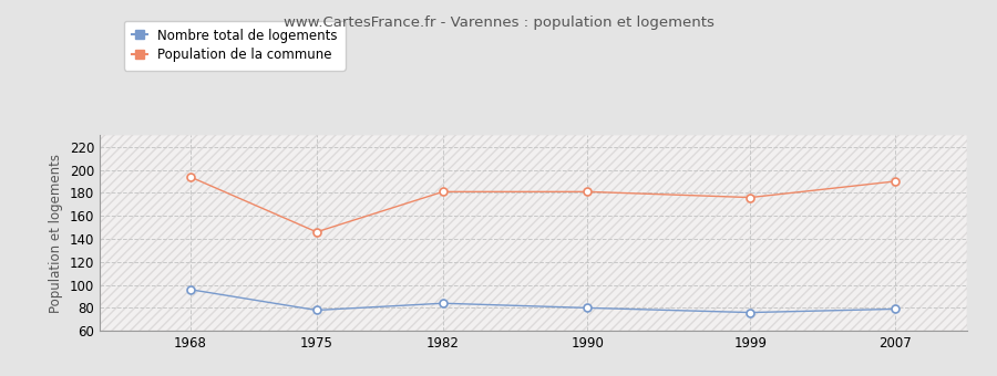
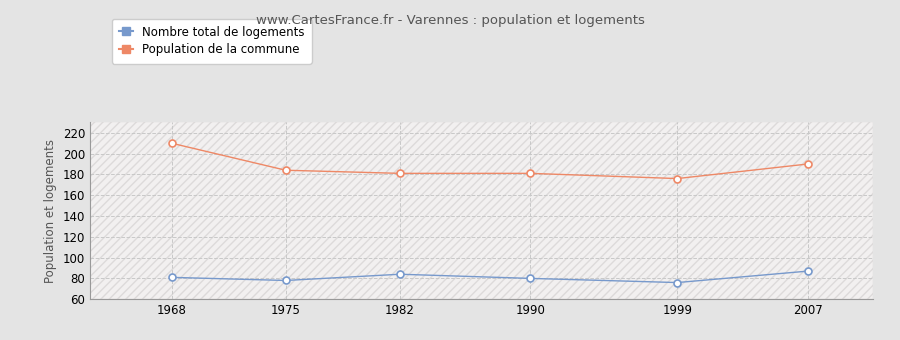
Nombre total de logements/1968: 96 -> 81
Population de la commune/1968: 194 -> 210
Population de la commune/1975: 146 -> 184
Nombre total de logements/2007: 79 -> 87
